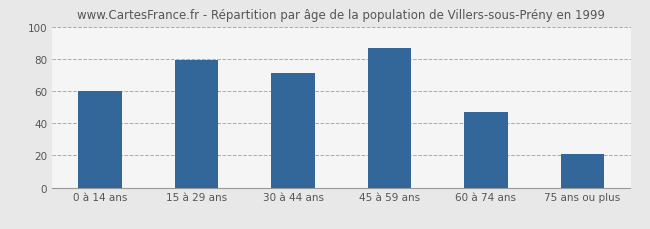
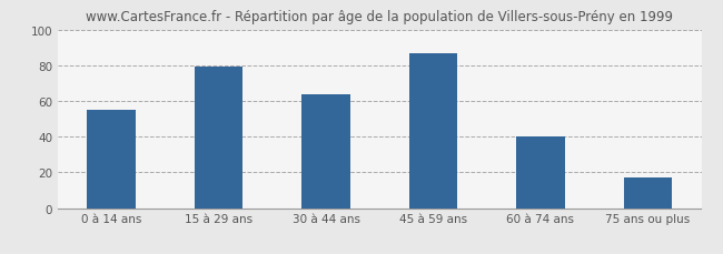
0 à 14 ans: 60 -> 55
30 à 44 ans: 71 -> 64
60 à 74 ans: 47 -> 40
75 ans ou plus: 21 -> 17
